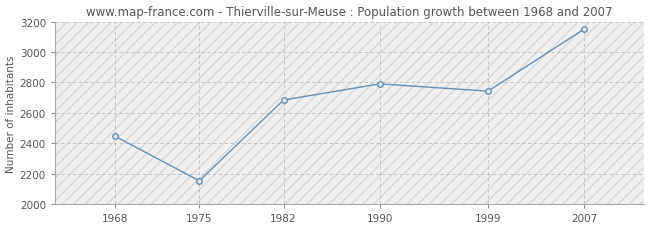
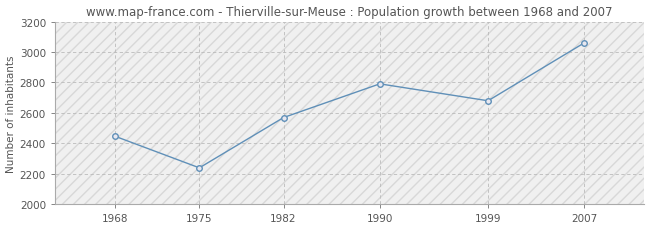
1975: 2160 -> 2240
1982: 2680 -> 2570
1999: 2740 -> 2680
2007: 3150 -> 3060
